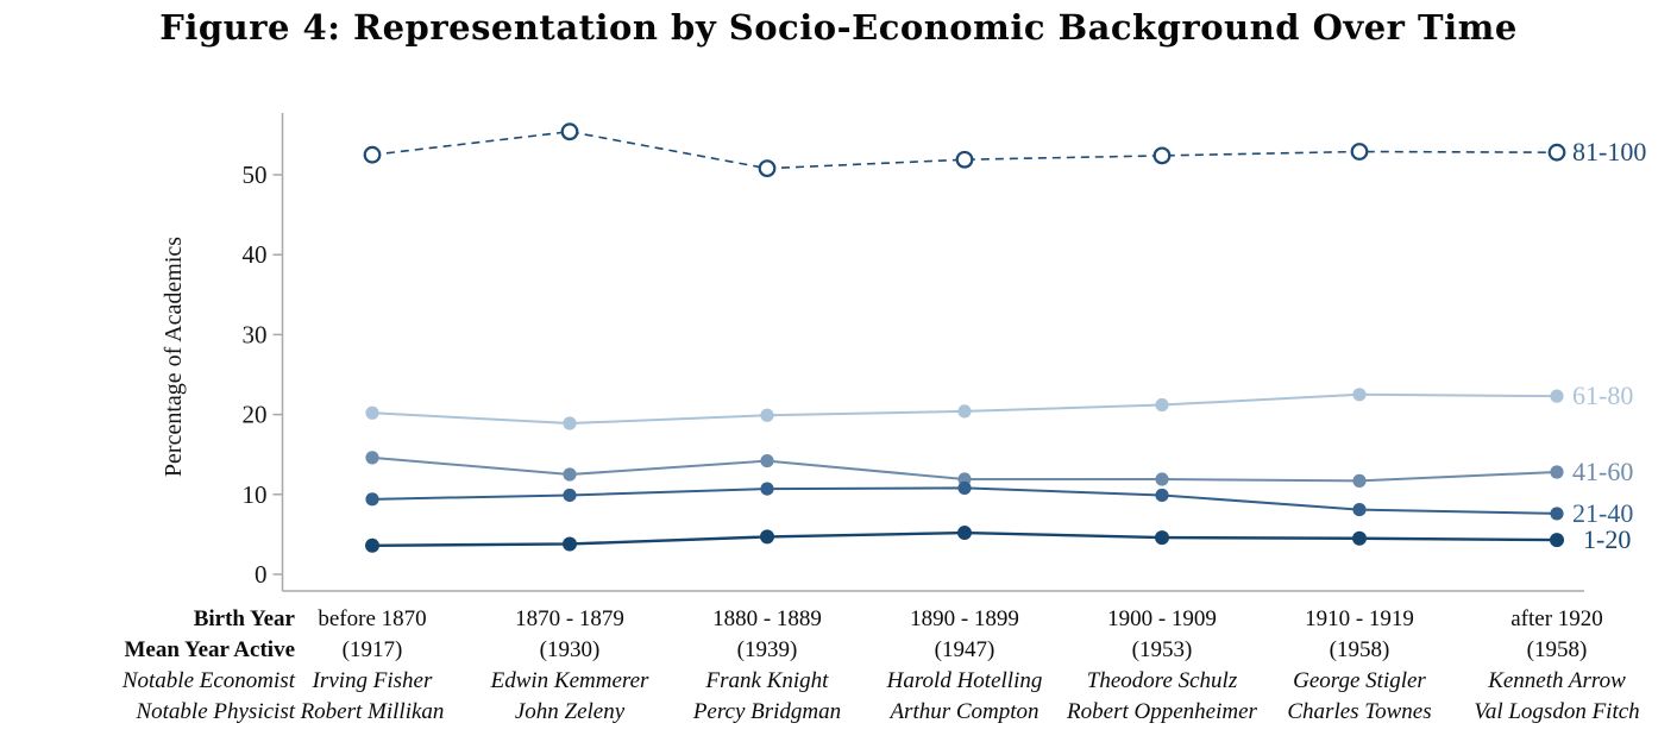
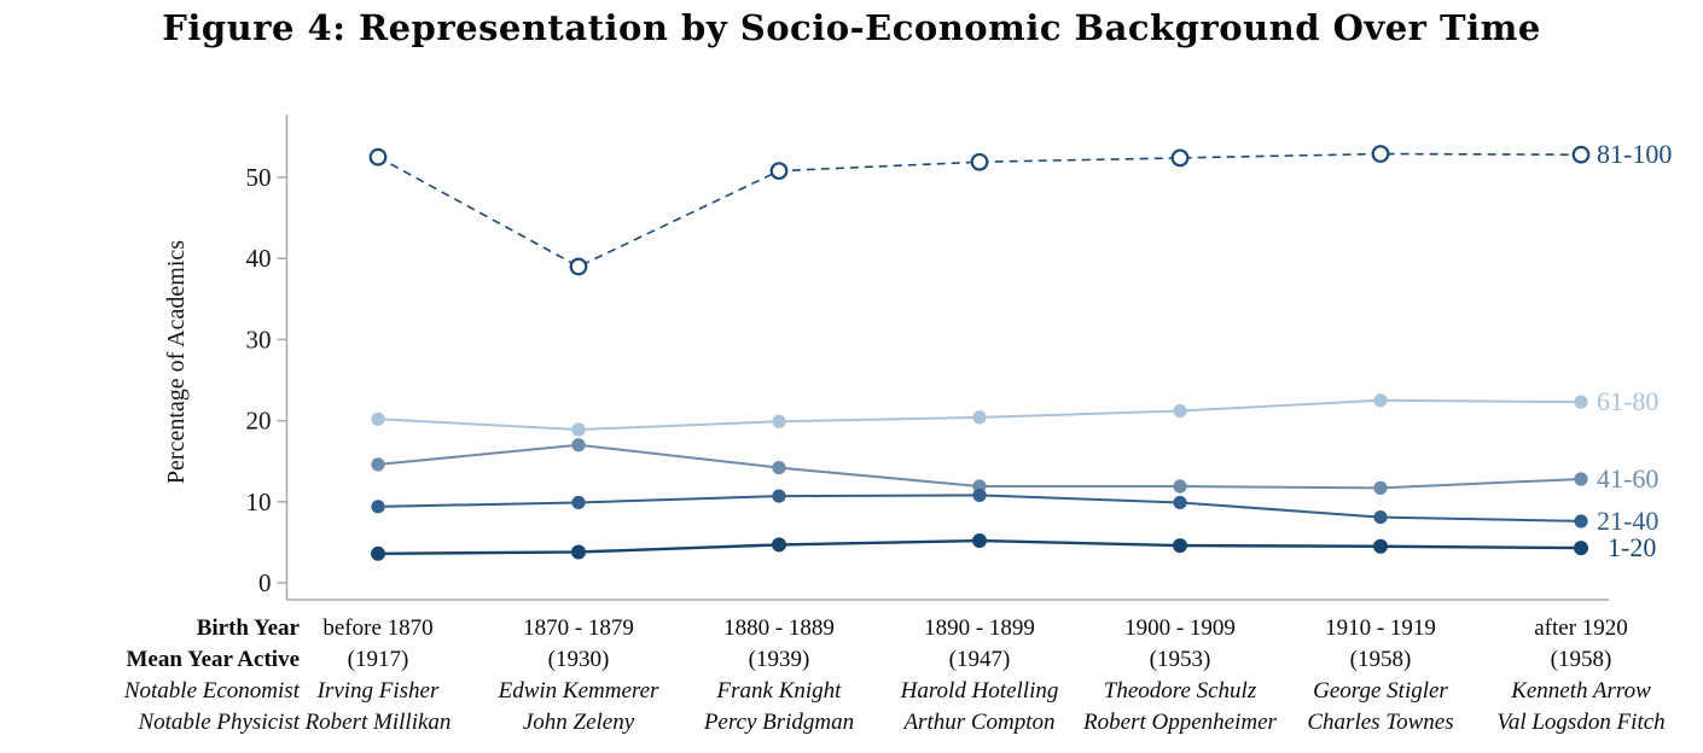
81-100/1870 - 1879: 55 -> 39
41-60/1870 - 1879: 12 -> 17
